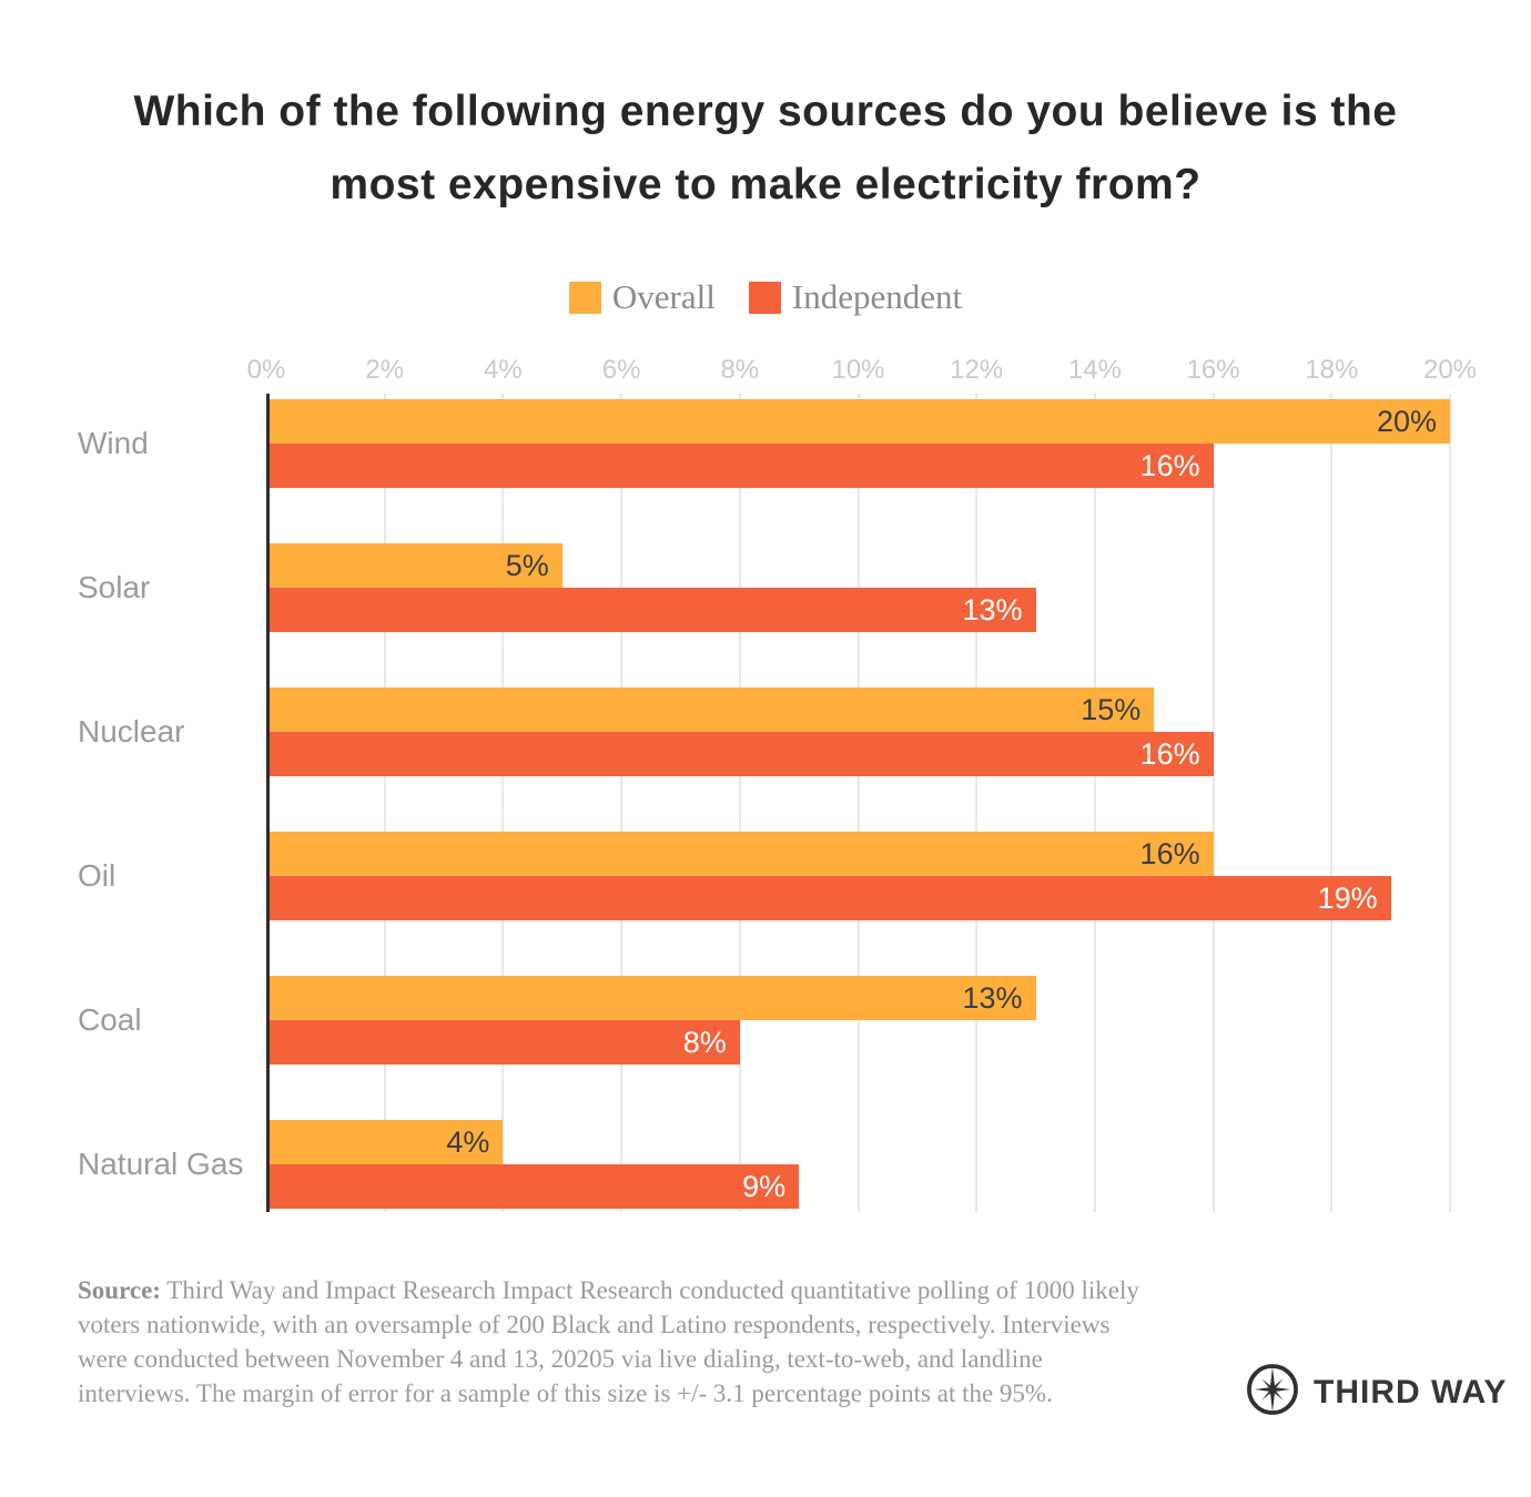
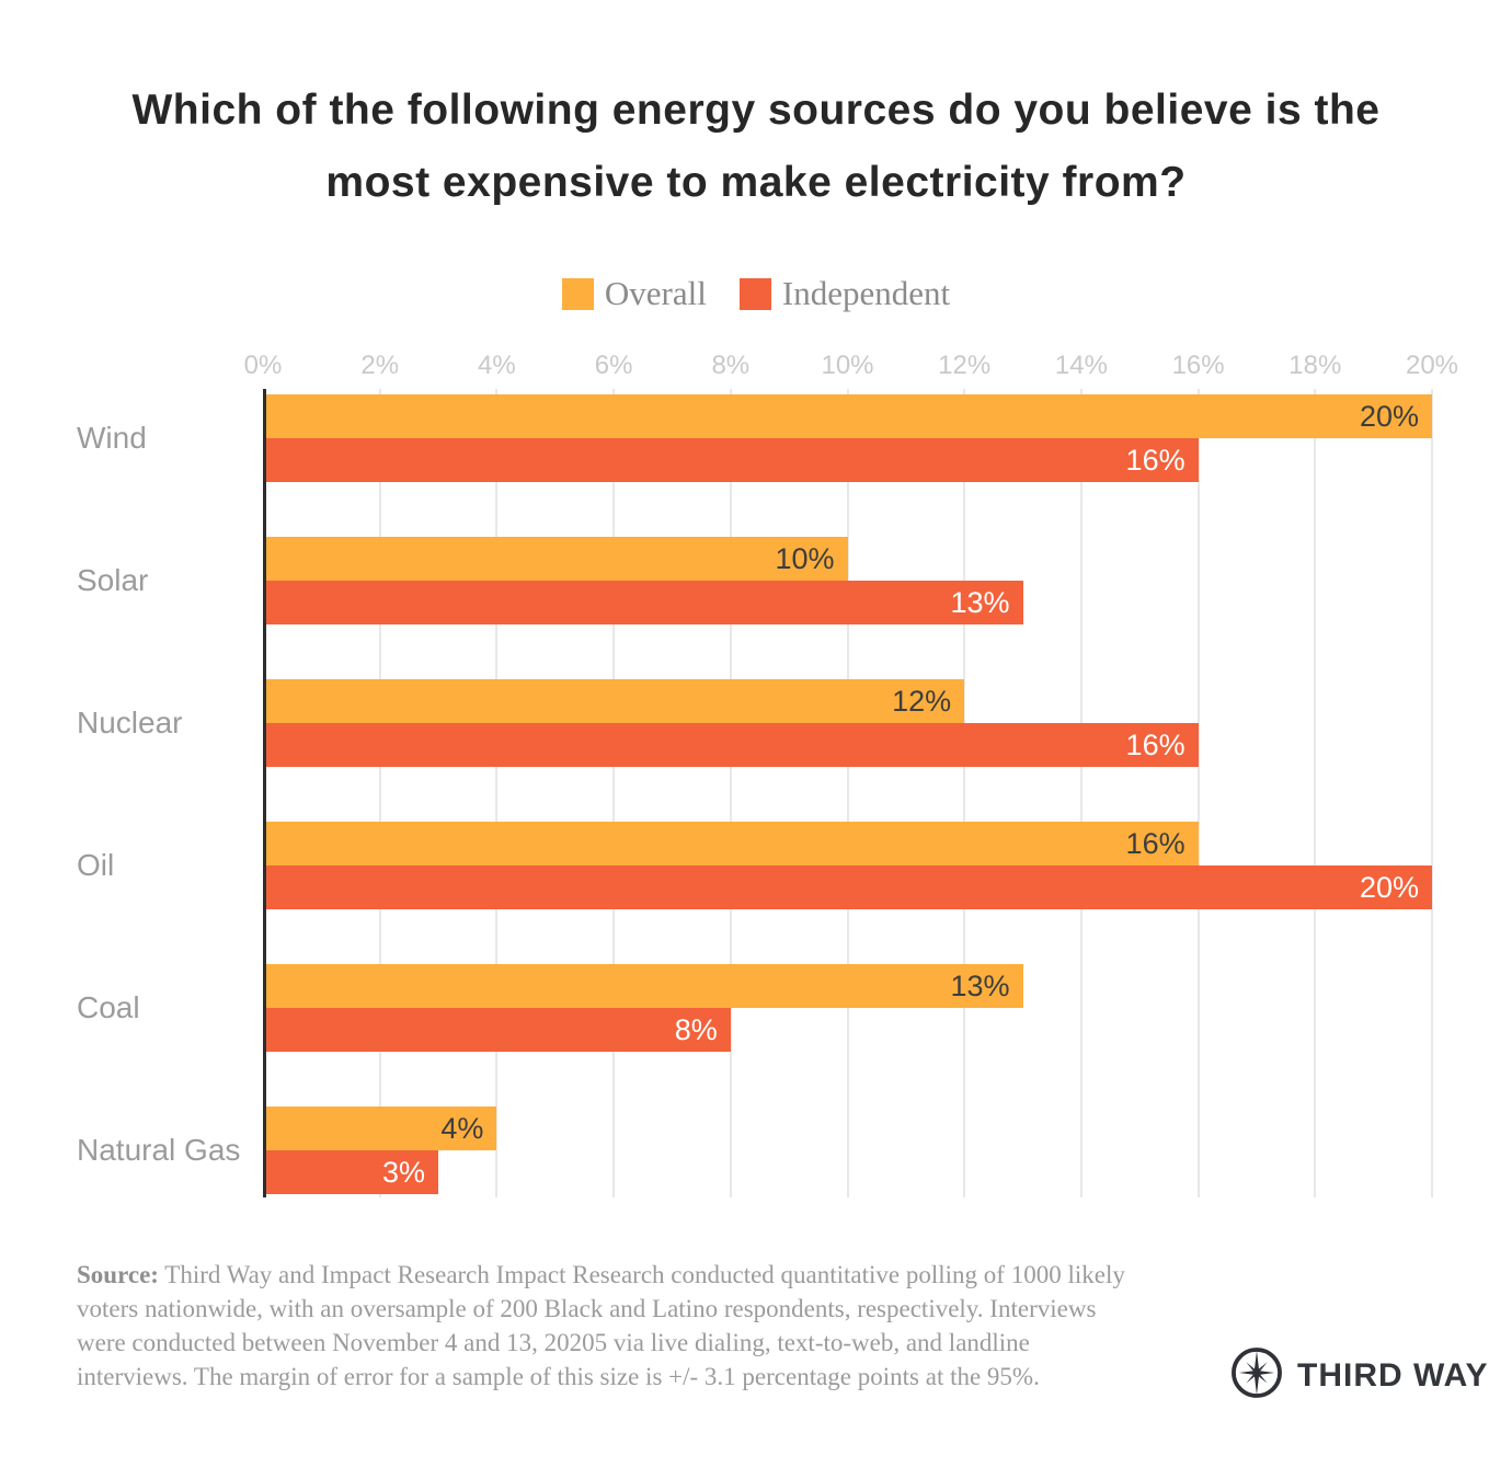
Overall/Solar: 5% -> 10%
Overall/Nuclear: 15% -> 12%
Independent/Oil: 19% -> 20%
Independent/Natural Gas: 9% -> 3%
